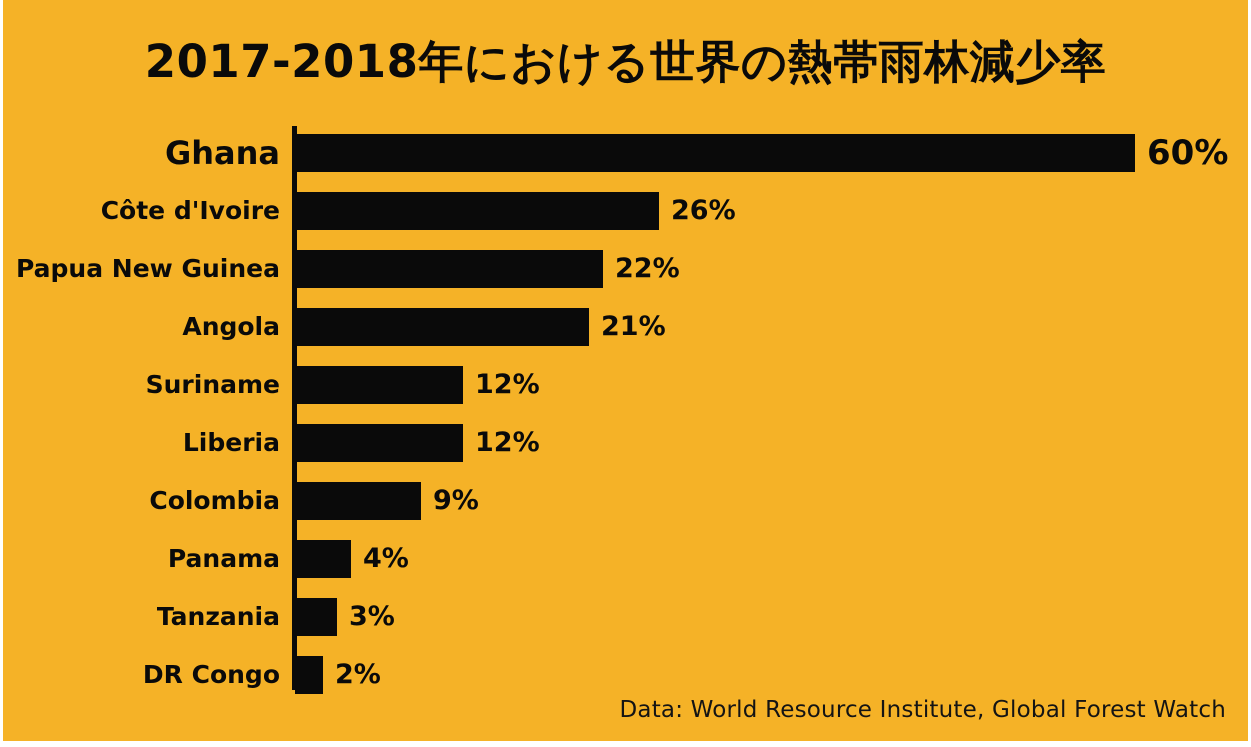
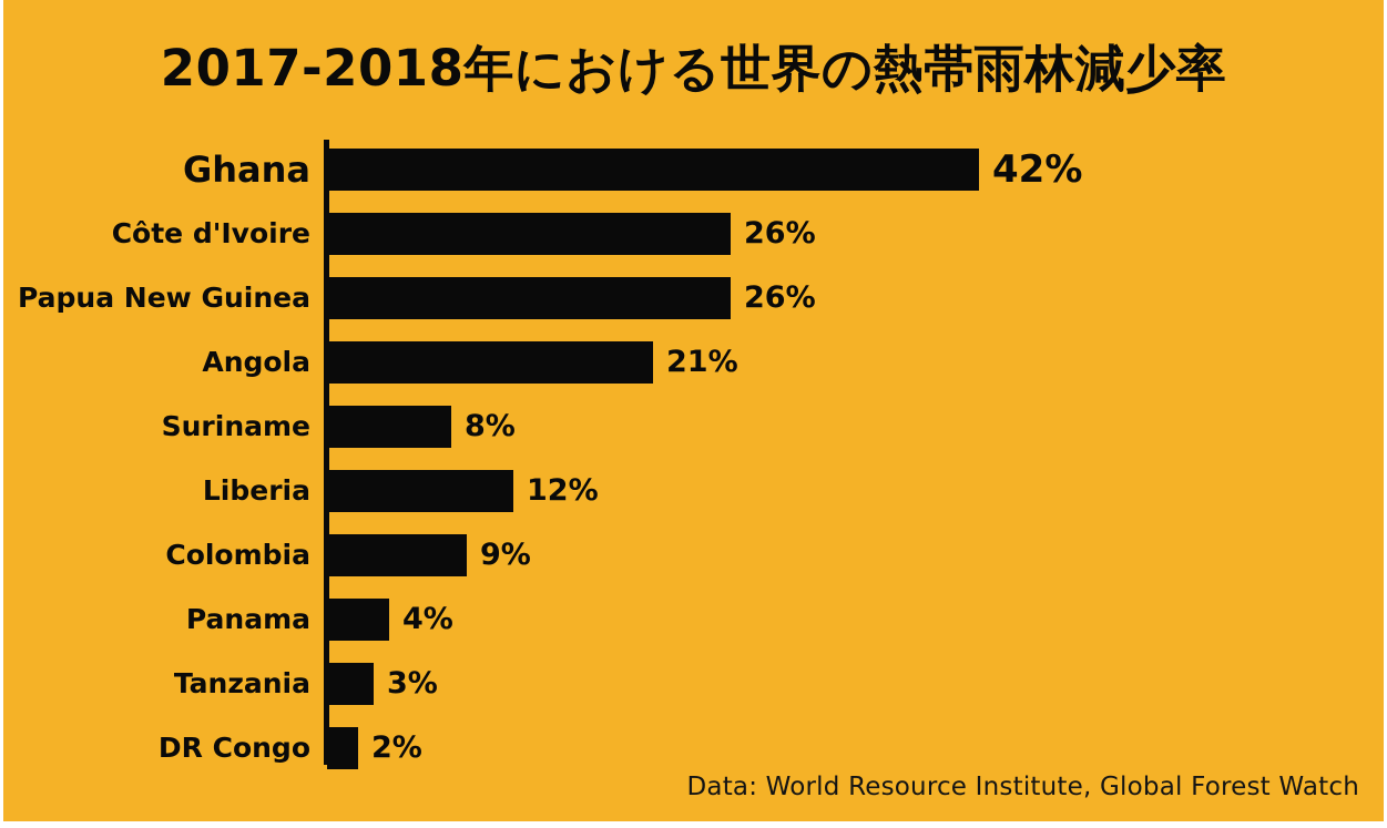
Ghana: 60% -> 42%
Papua New Guinea: 22% -> 26%
Suriname: 12% -> 8%
